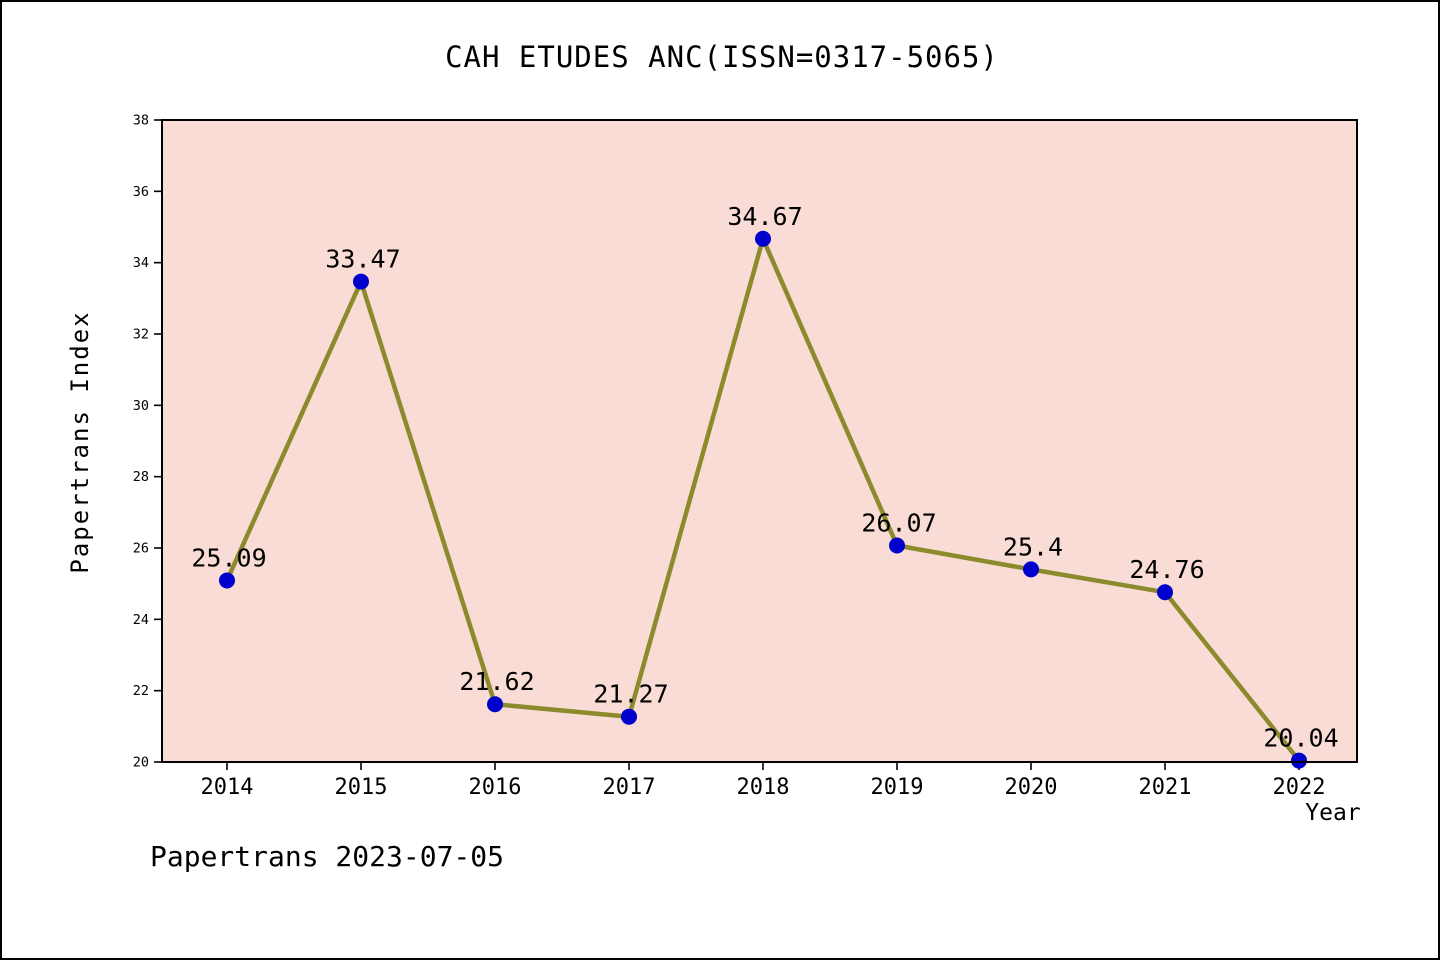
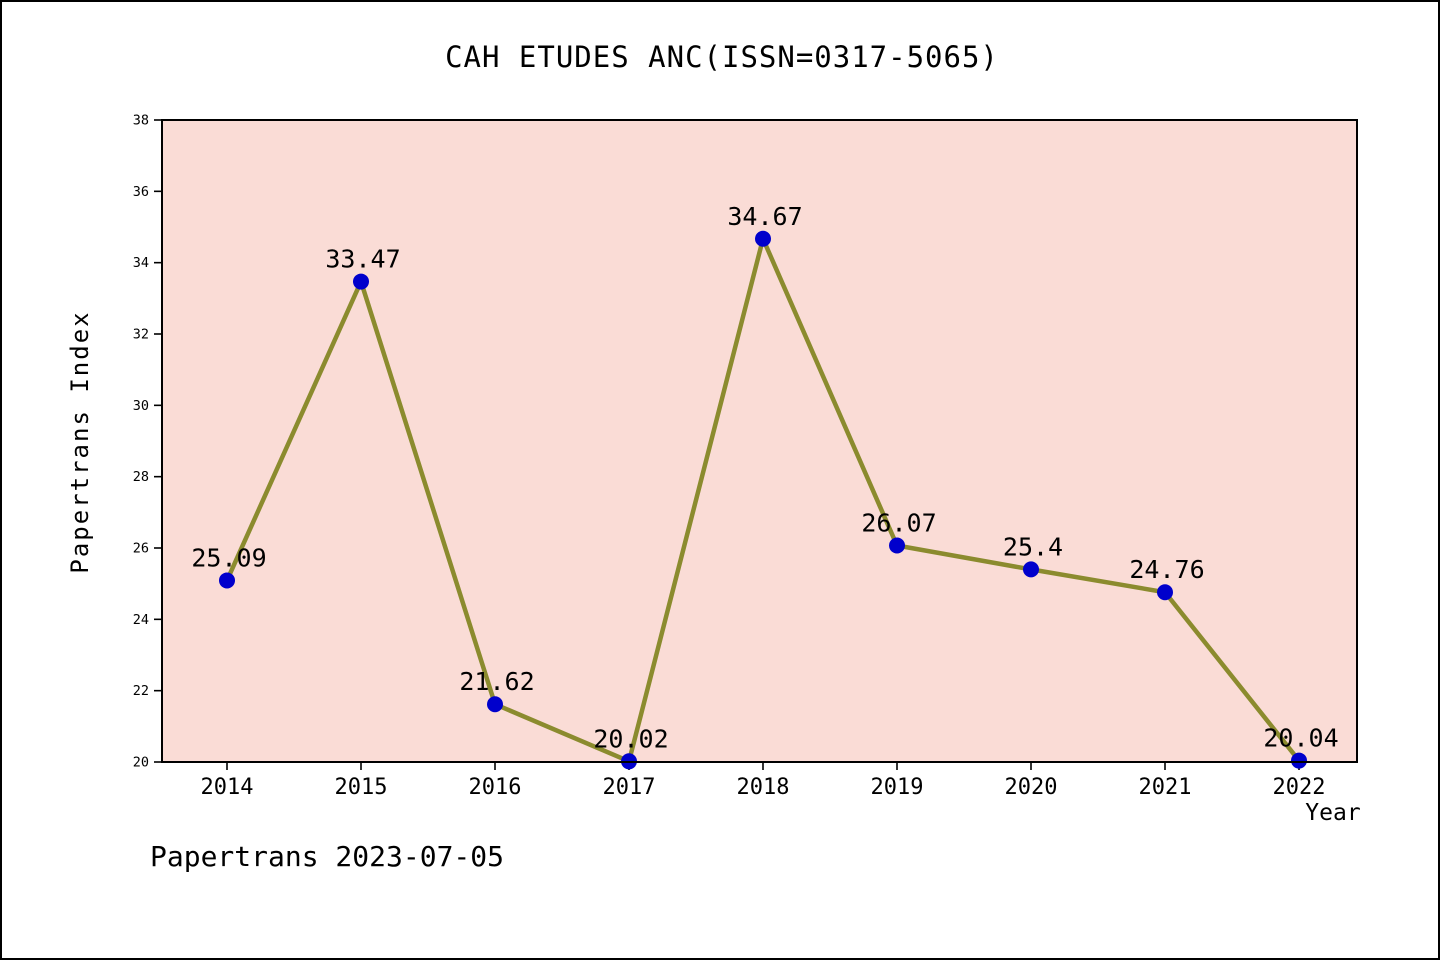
2017: 21.27 -> 20.02
